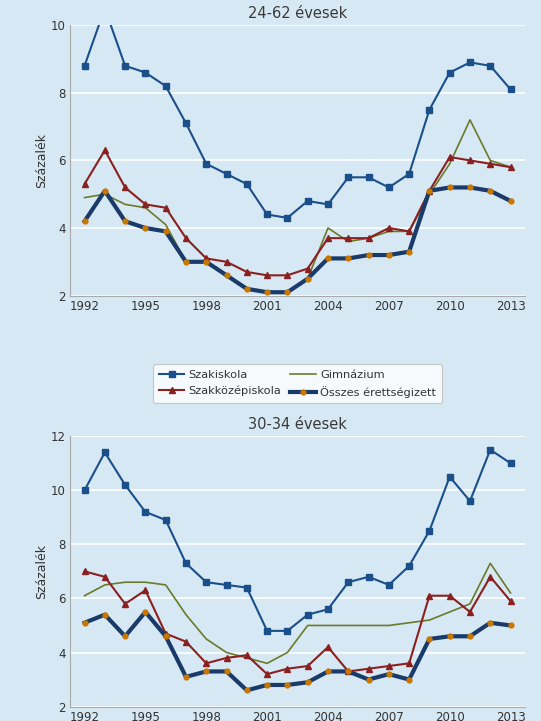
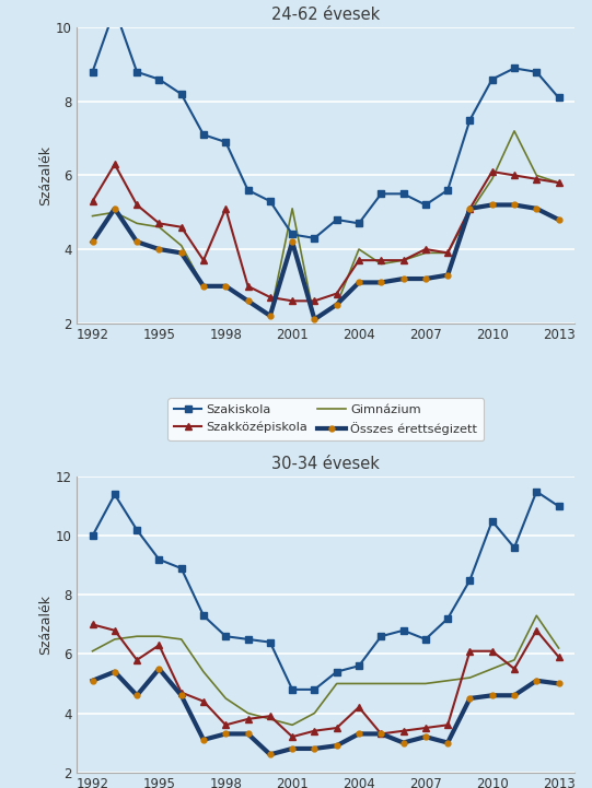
24-62 évesek/Szakiskola/1998: 5.9 -> 6.9
24-62 évesek/Szakközépiskola/1998: 3.1 -> 5.1
24-62 évesek/Gimnázium/2001: 2.1 -> 5.1
24-62 évesek/Összes érettségizett/2001: 2.1 -> 4.2
